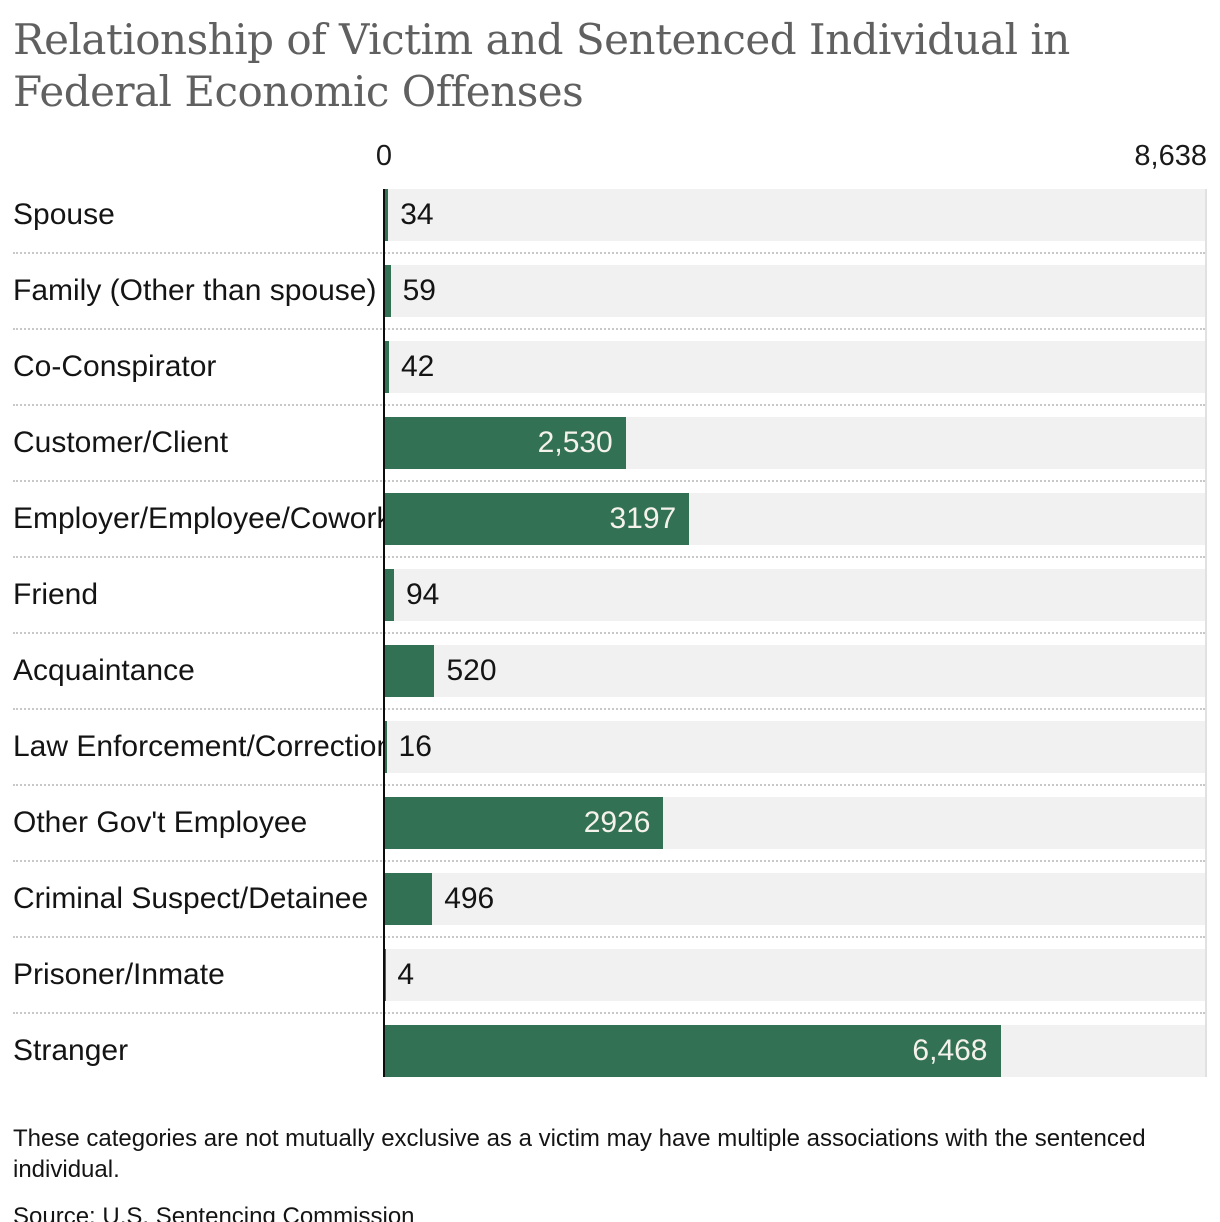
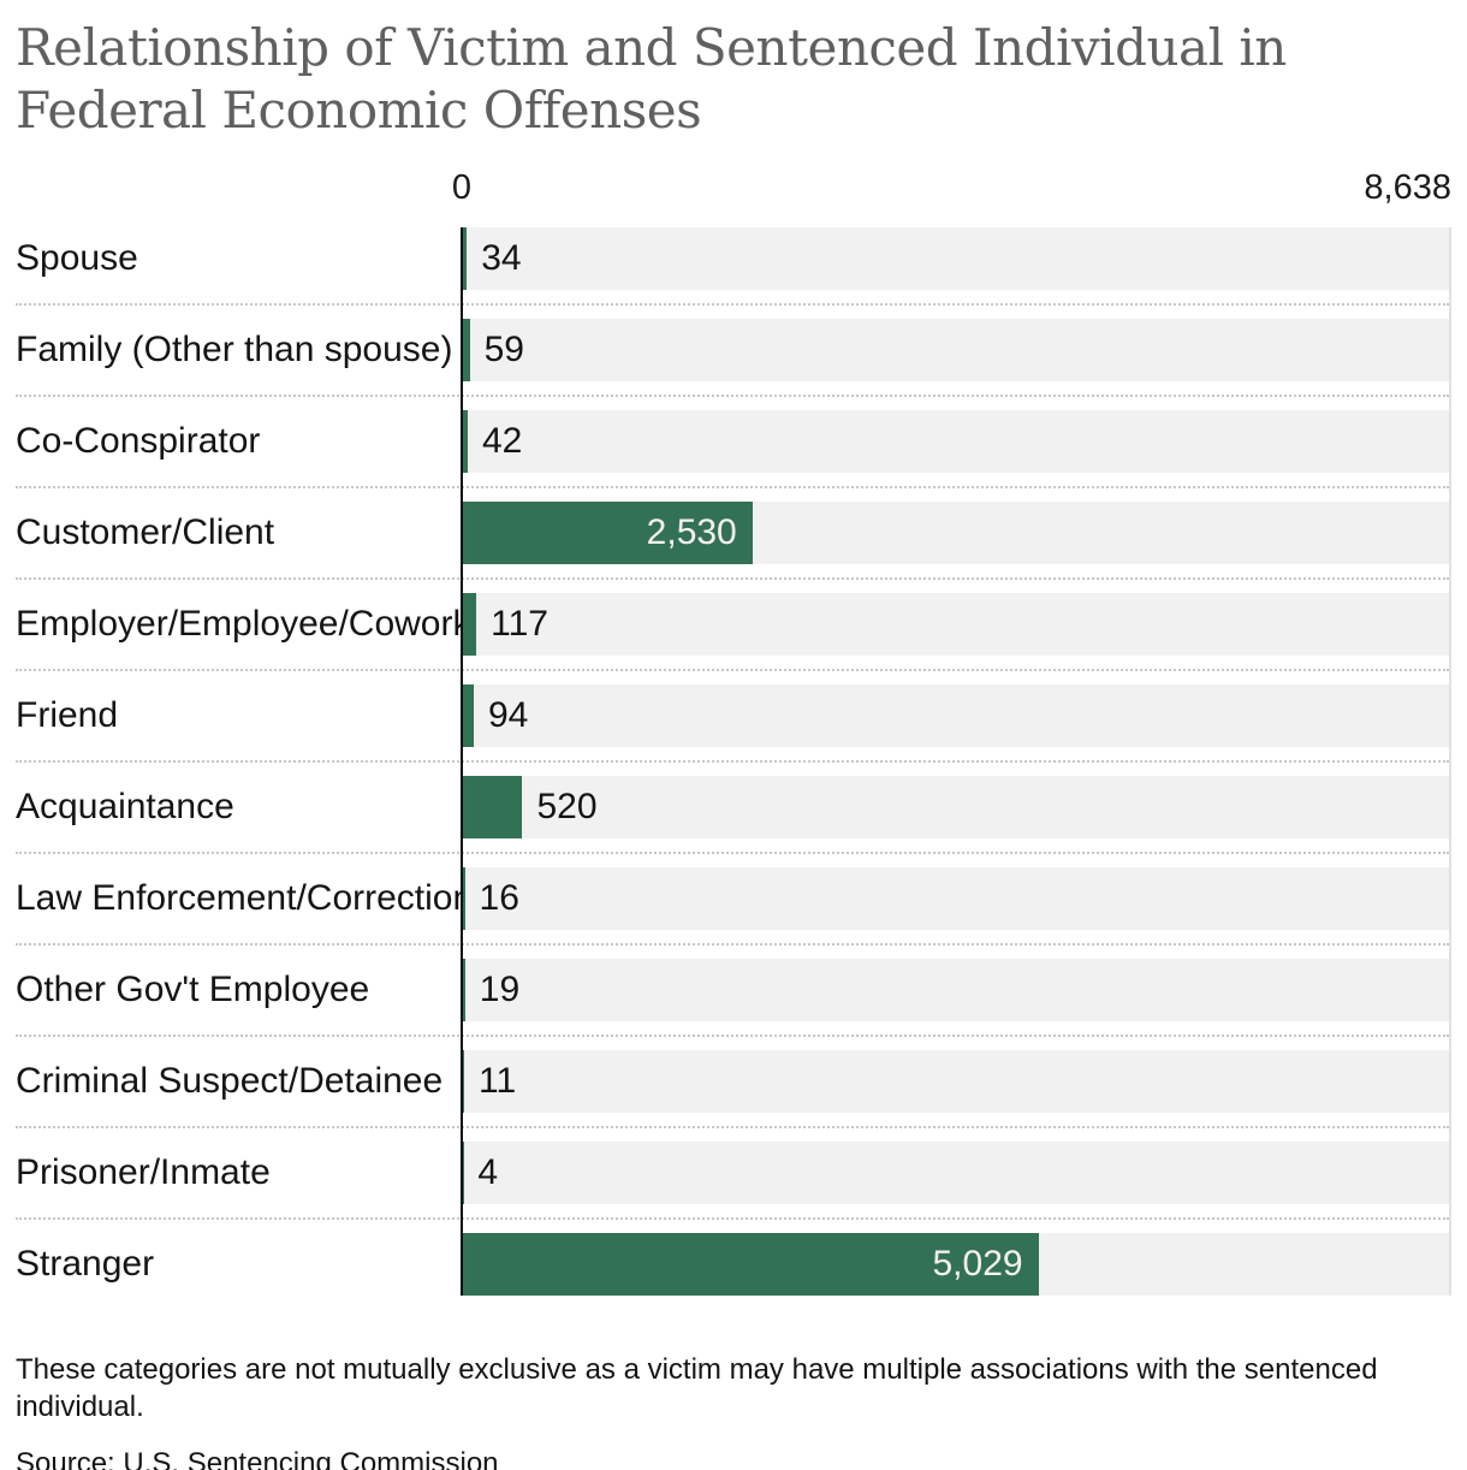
Employer/Employee/Coworker: 3197 -> 117
Other Gov't Employee: 2926 -> 19
Criminal Suspect/Detainee: 496 -> 11
Stranger: 6,468 -> 5,029
